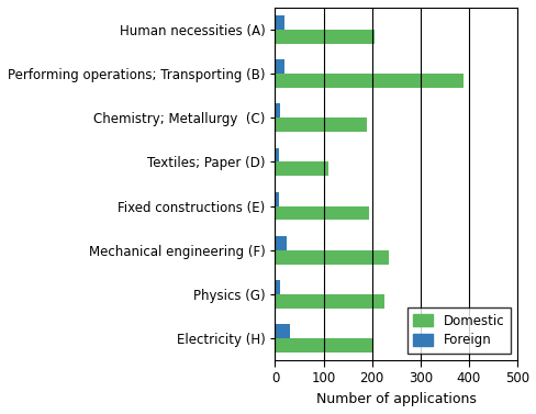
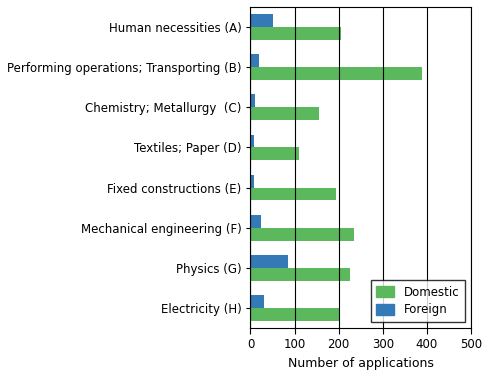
Foreign/Human necessities (A): 20 -> 50
Domestic/Chemistry; Metallurgy (C): 190 -> 155
Foreign/Physics (G): 10 -> 85
